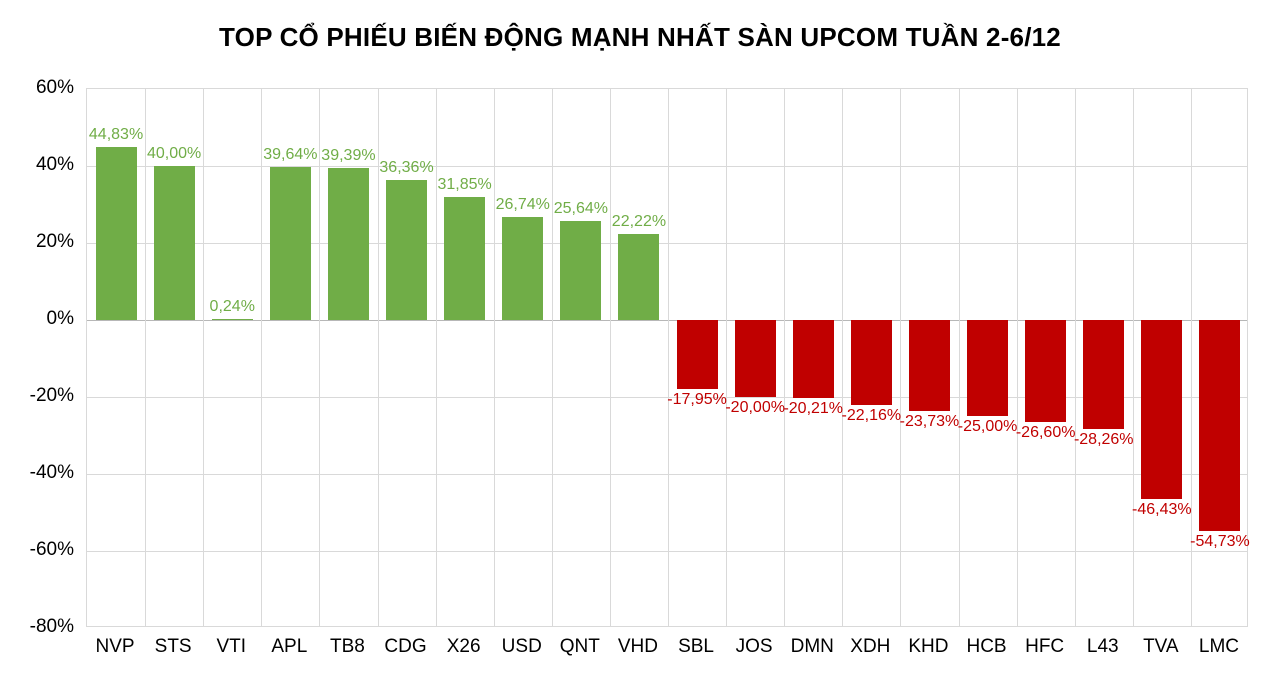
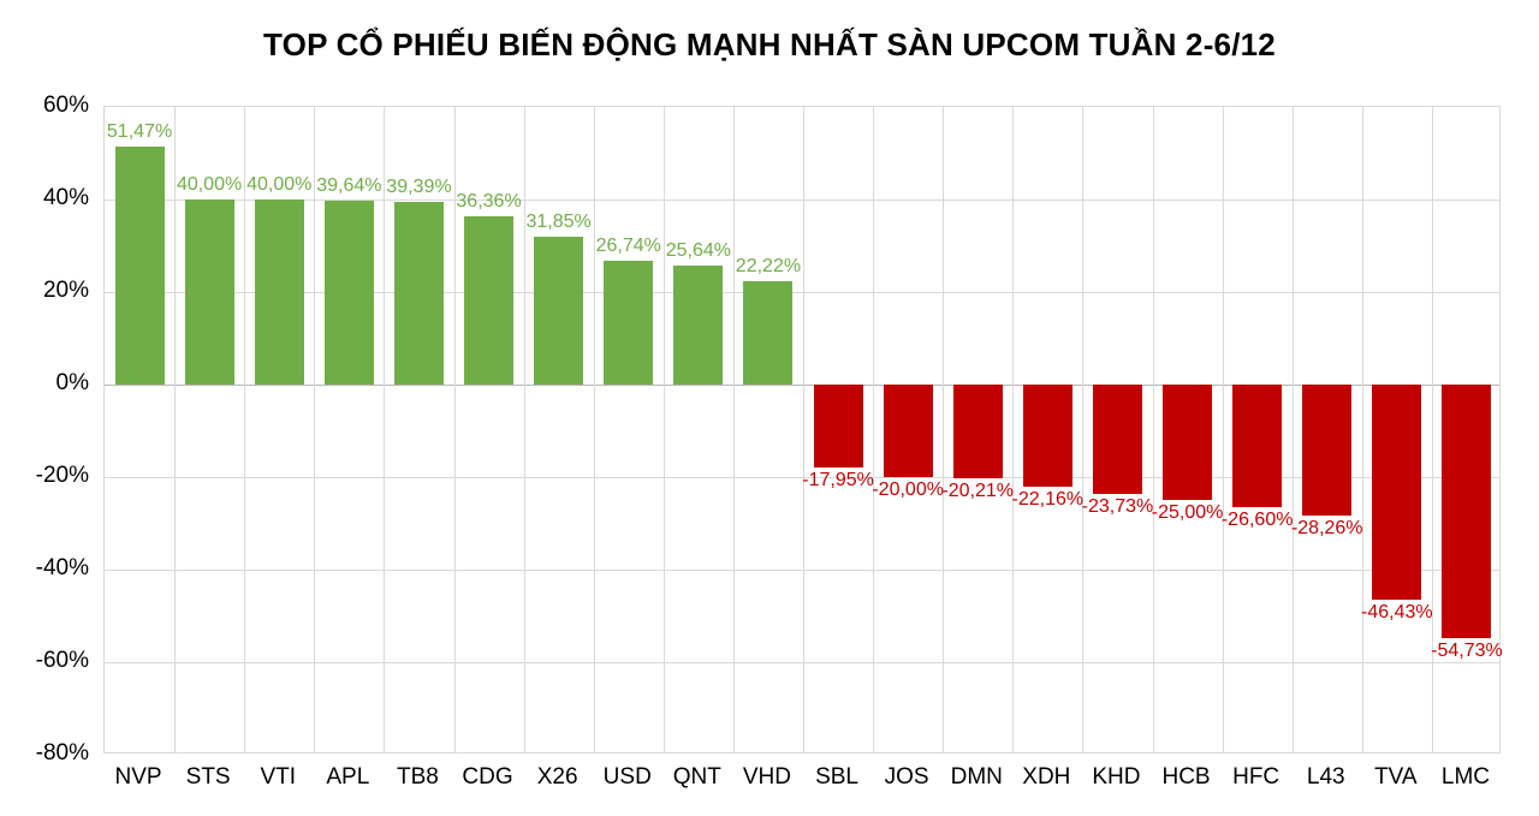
NVP: 44,83% -> 51,47%
VTI: 0,24% -> 40,00%
